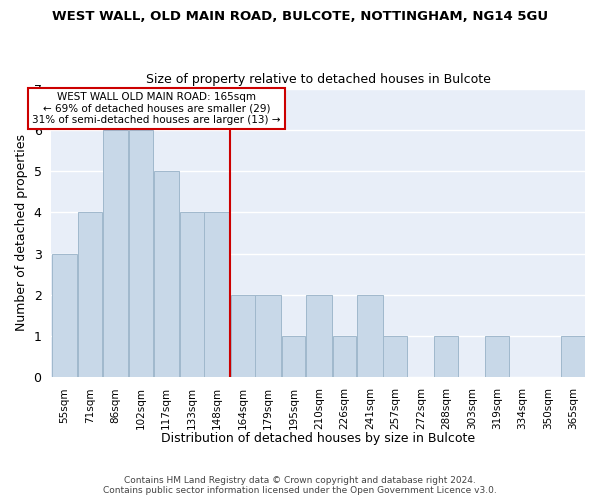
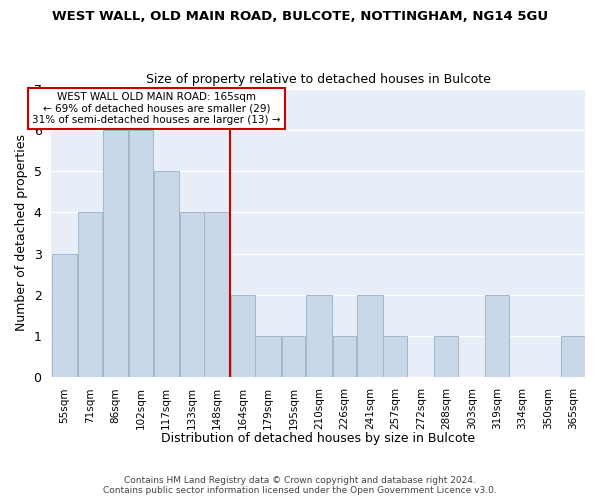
179sqm: 2 -> 1
319sqm: 1 -> 2
